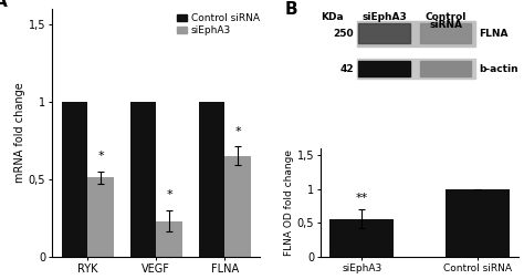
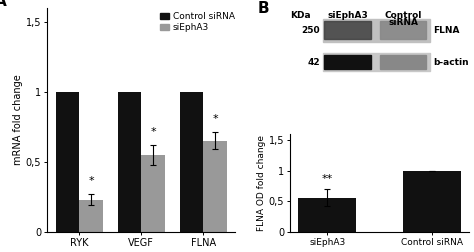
siEphA3/RYK: 0,51 -> 0,23
siEphA3/VEGF: 0,23 -> 0,55
